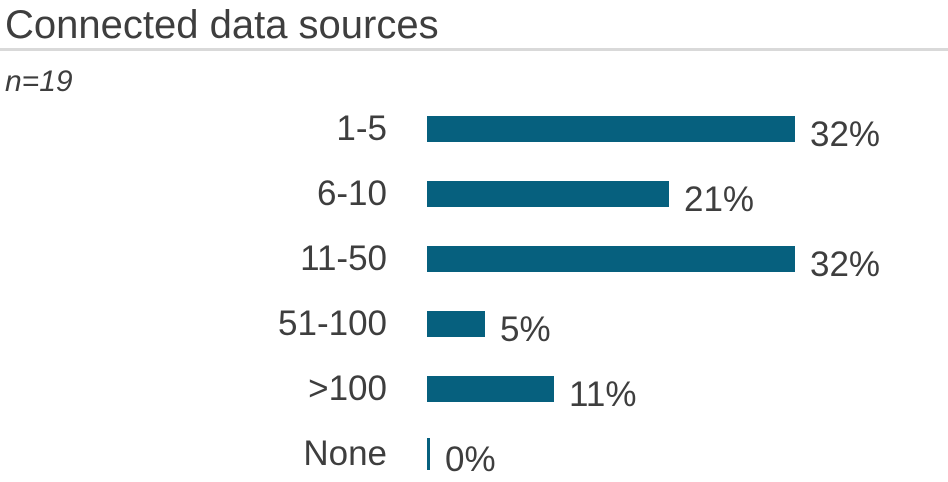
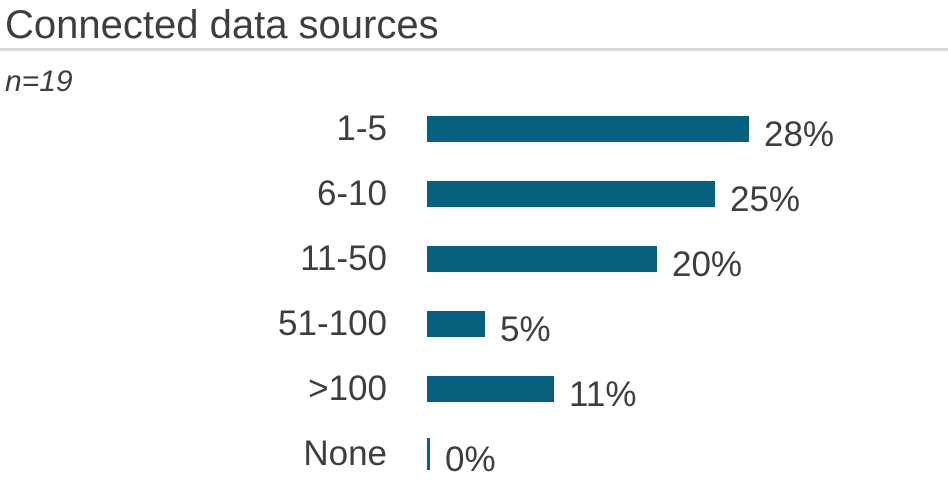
1-5: 32% -> 28%
6-10: 21% -> 25%
11-50: 32% -> 20%
